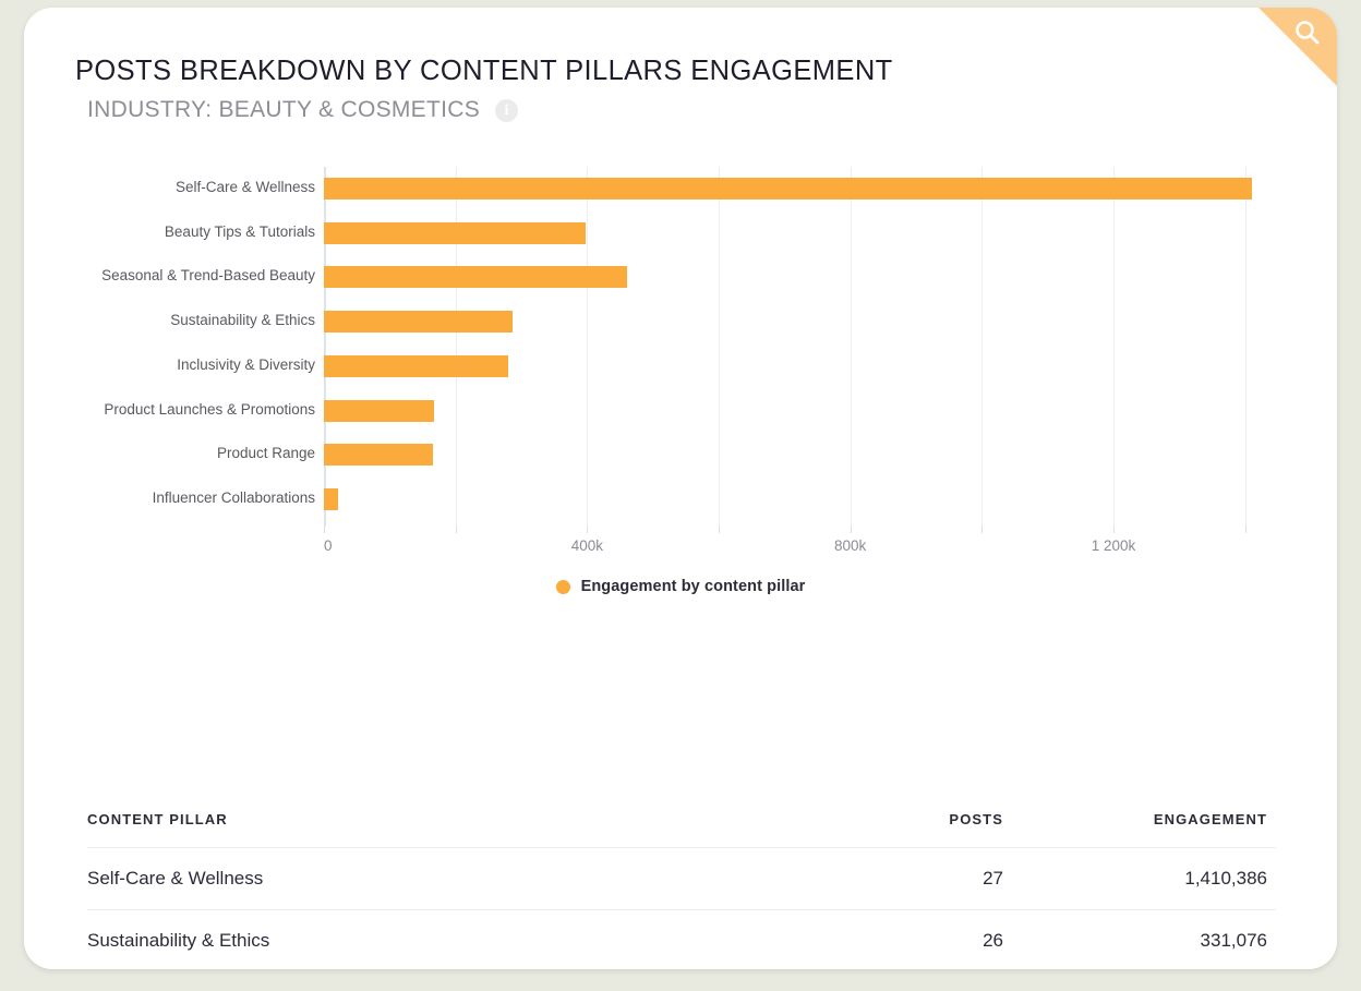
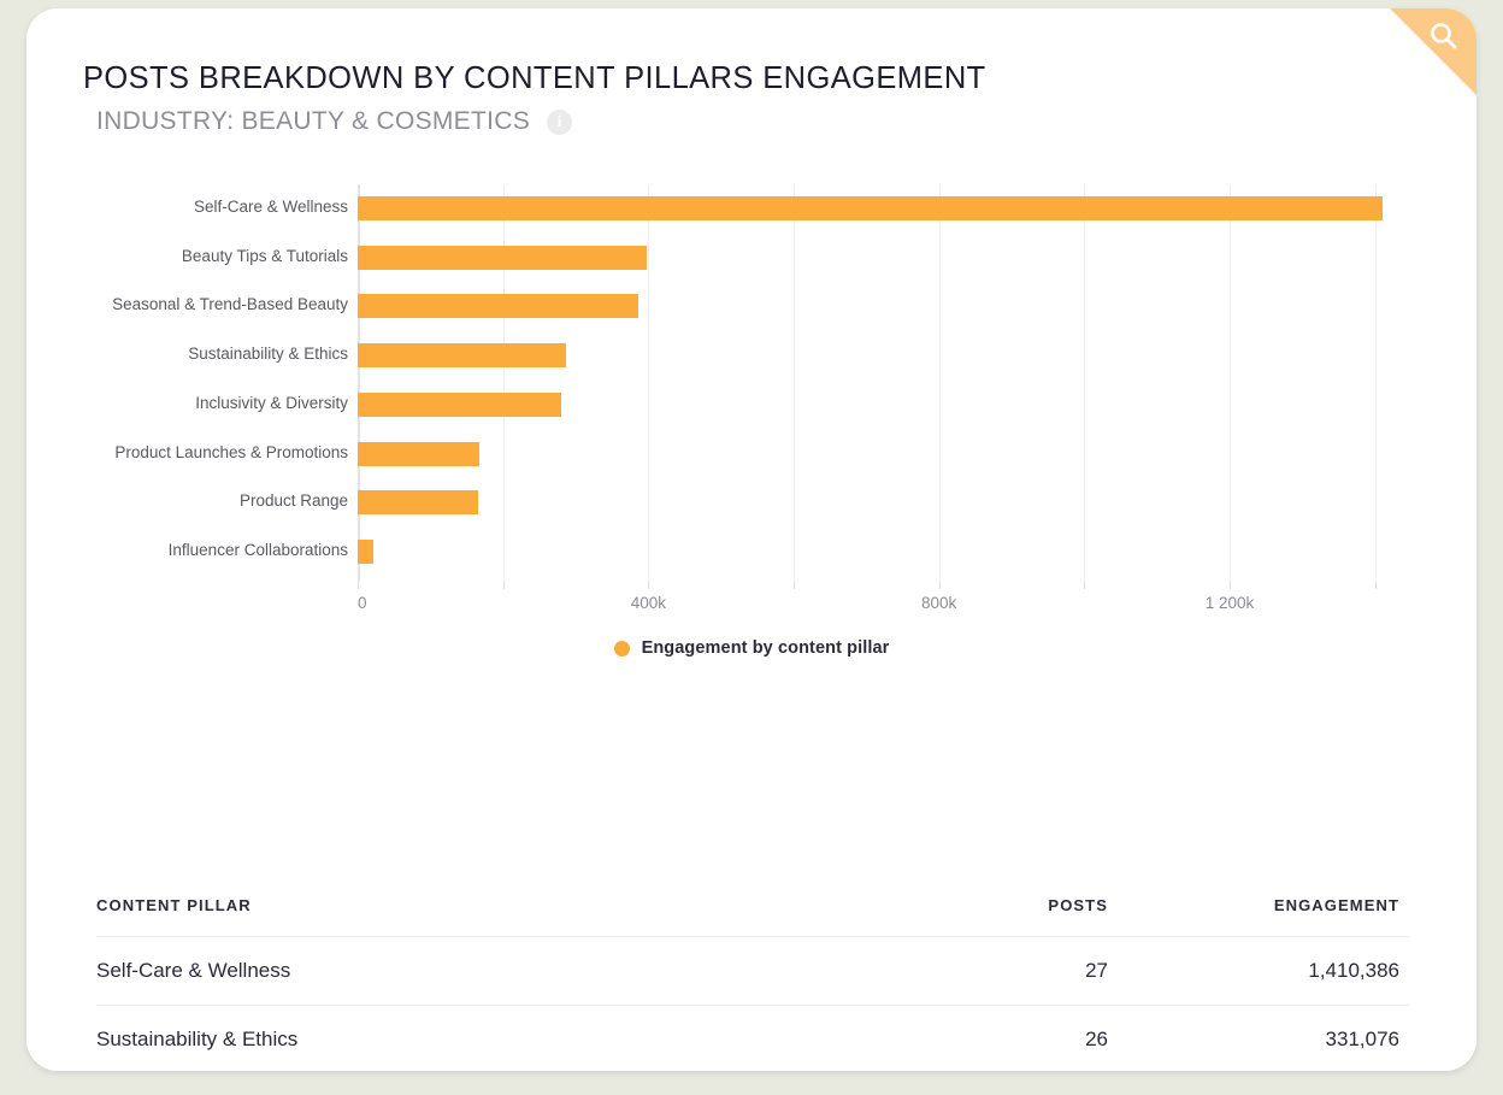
Seasonal & Trend-Based Beauty: 460k -> 390k
